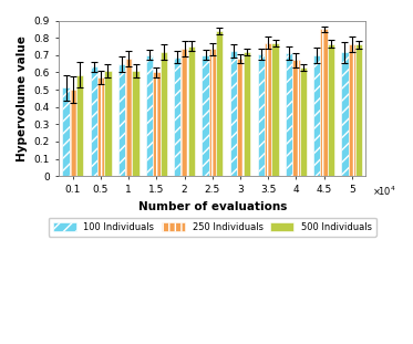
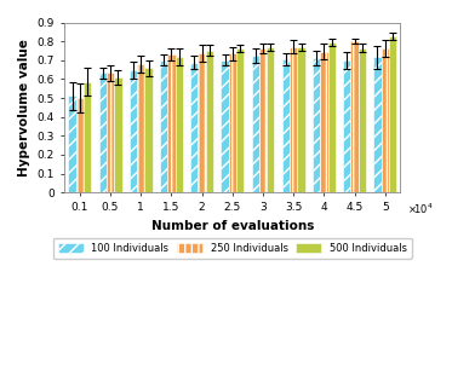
250 Individuals/0.5: 0.57 -> 0.63
500 Individuals/1: 0.61 -> 0.66
250 Individuals/1.5: 0.60 -> 0.73
500 Individuals/2.5: 0.84 -> 0.76
250 Individuals/3: 0.68 -> 0.77
500 Individuals/3: 0.72 -> 0.77
250 Individuals/4: 0.67 -> 0.74
500 Individuals/4: 0.63 -> 0.80
250 Individuals/4.5: 0.85 -> 0.80
500 Individuals/5: 0.76 -> 0.82
